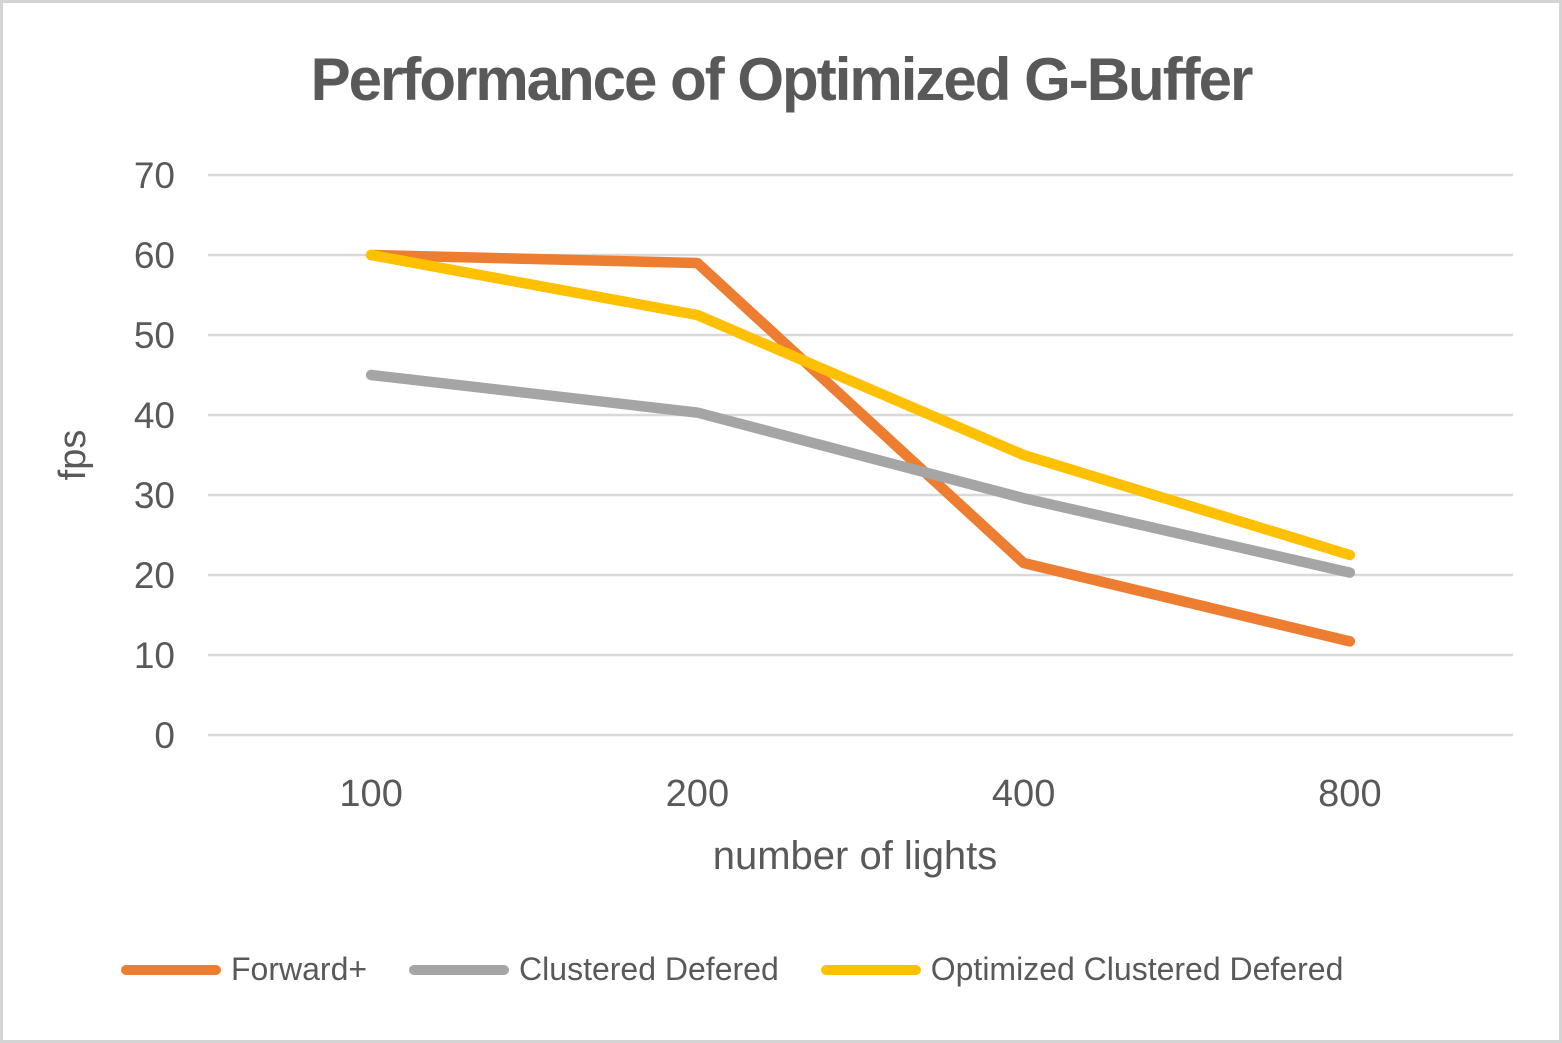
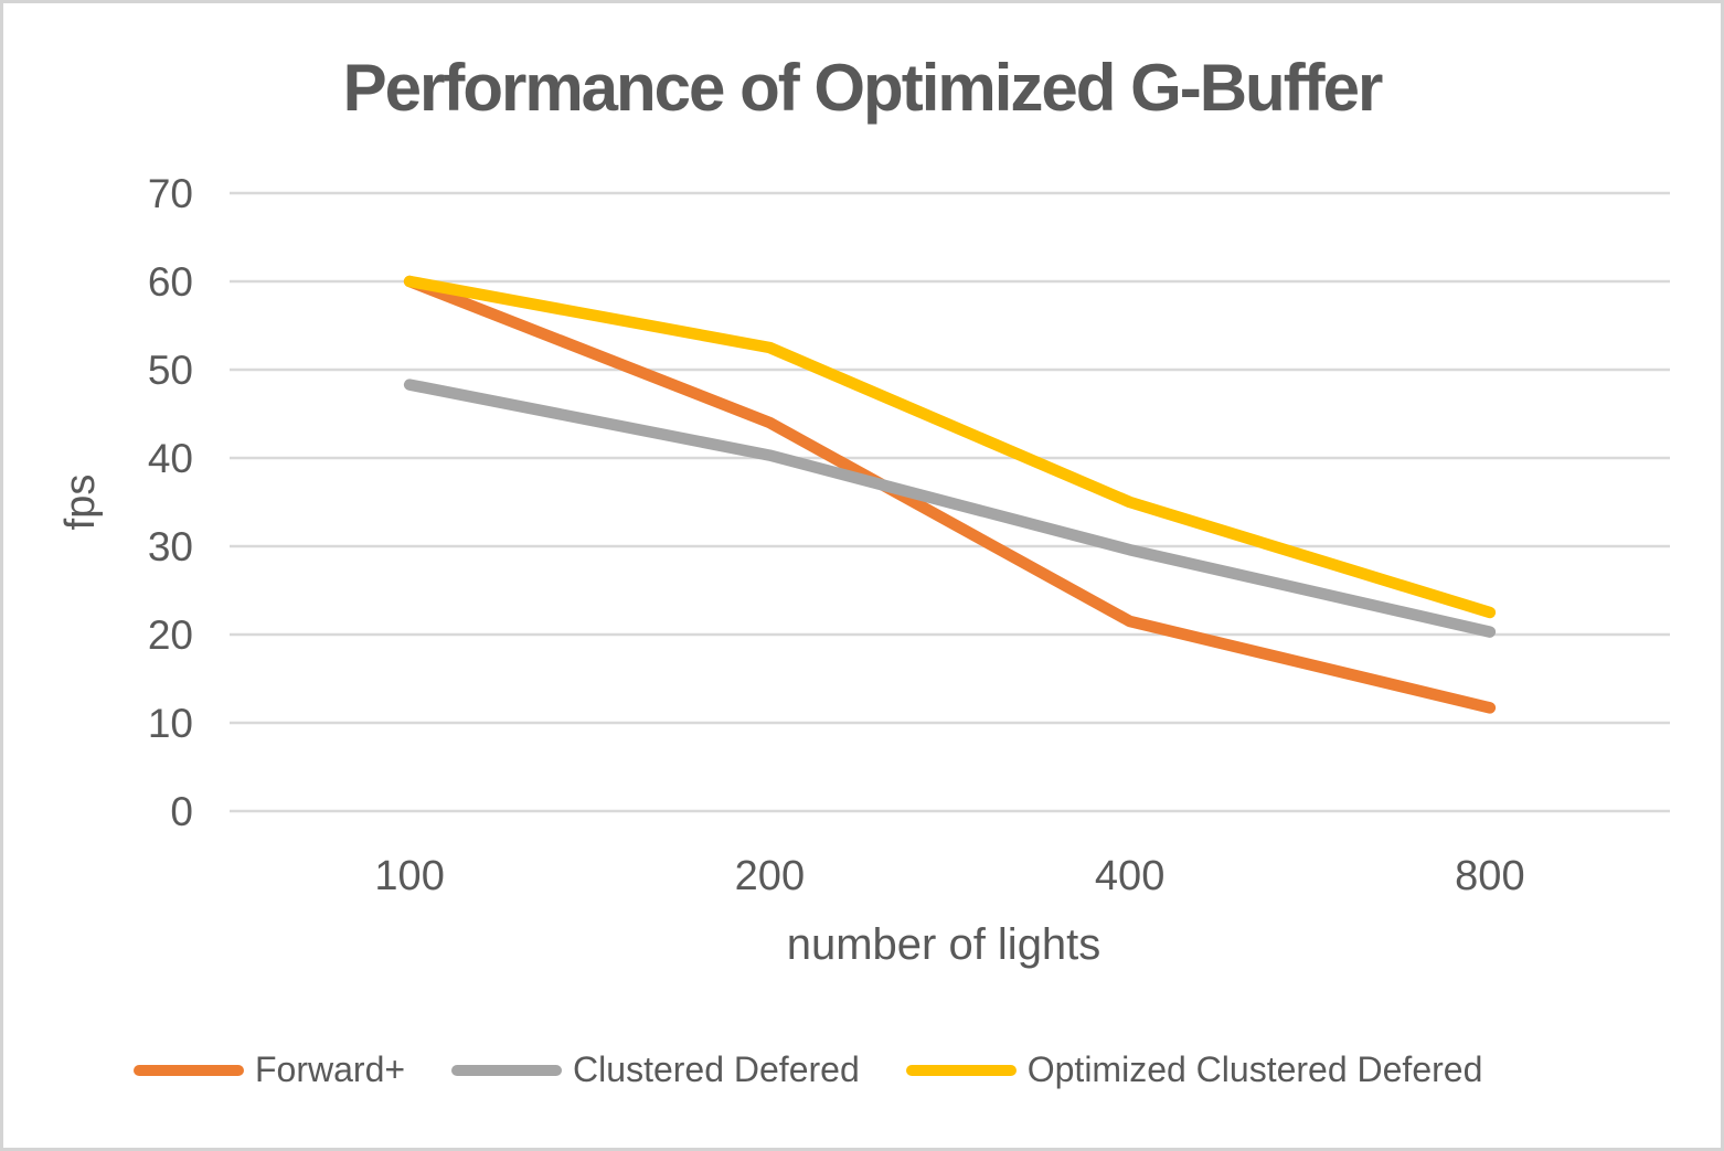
Clustered Defered/100: 45 -> 48
Forward+/200: 59 -> 44
